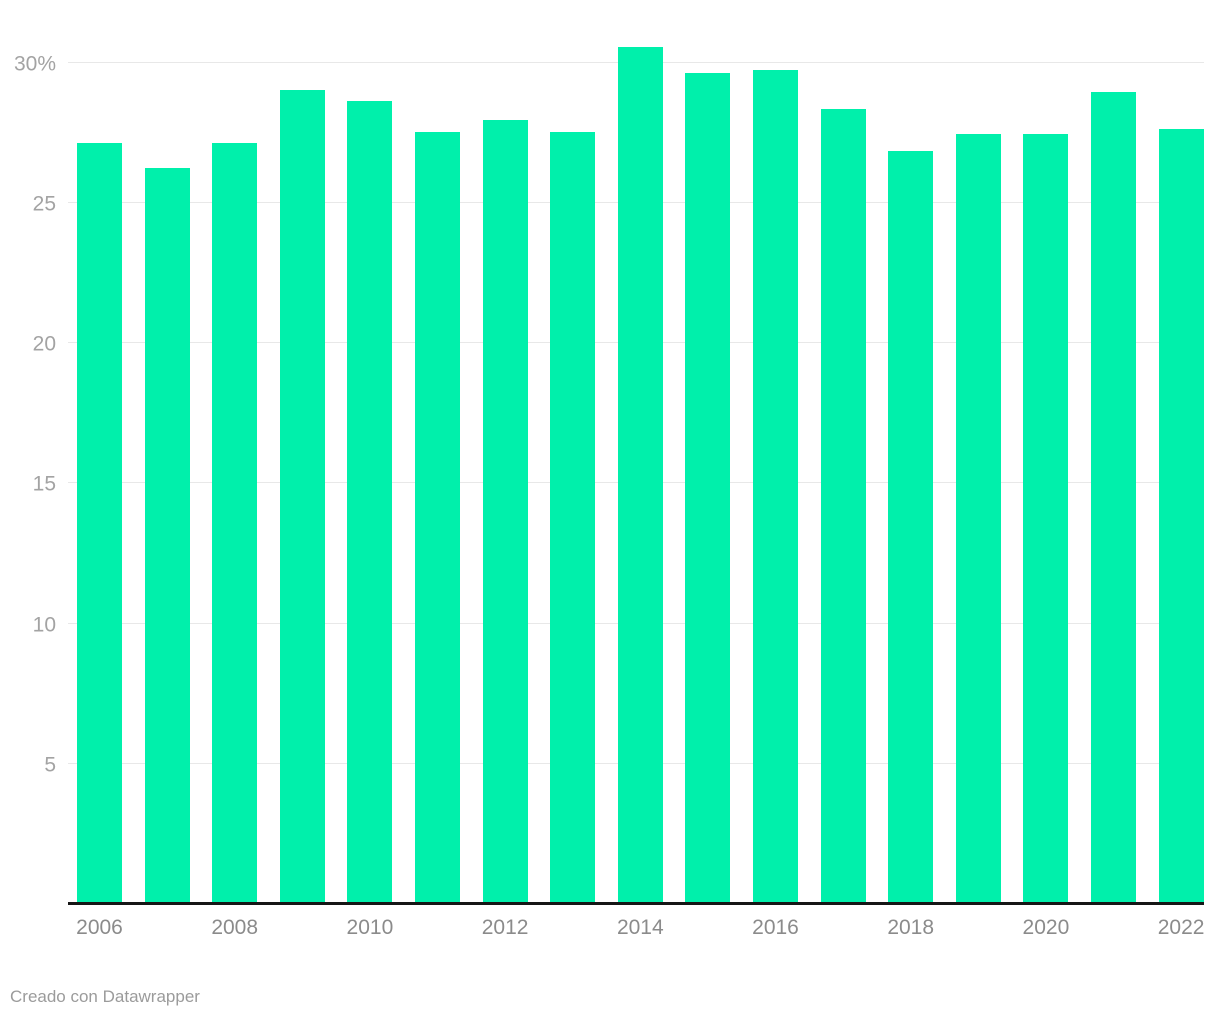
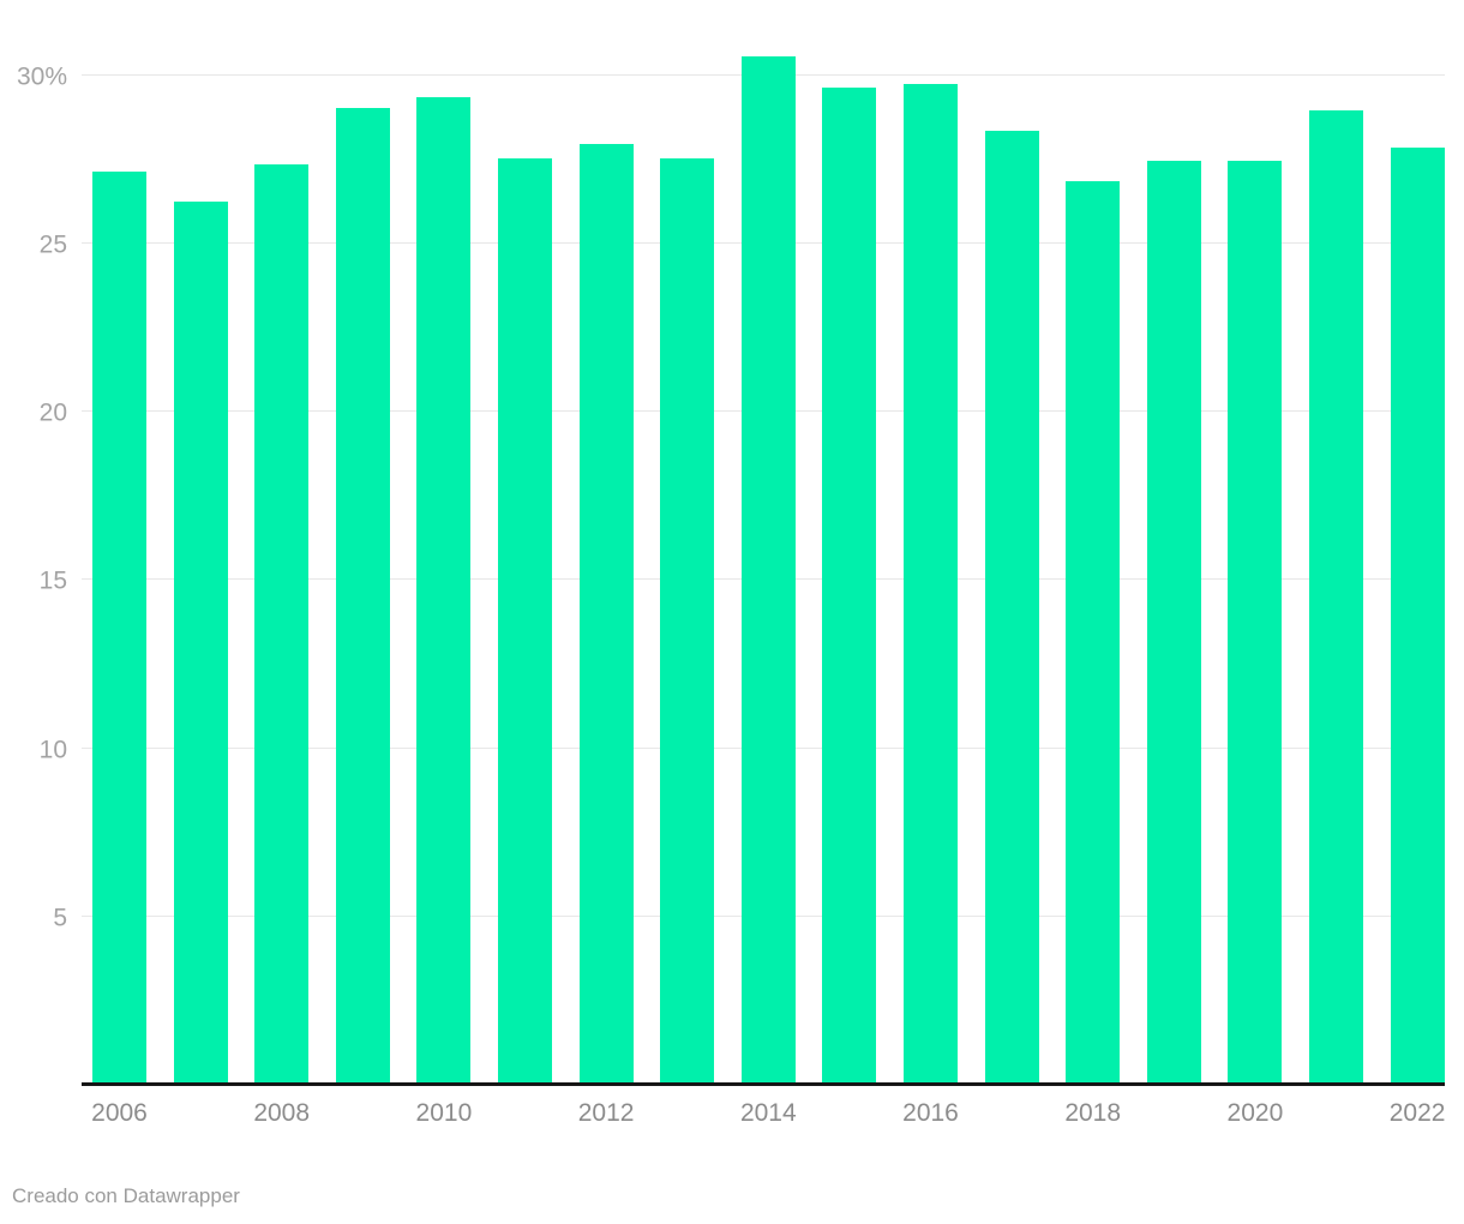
2008: 27.1% -> 27.3%
2010: 28.6% -> 29.3%
2022: 27.6% -> 27.8%
